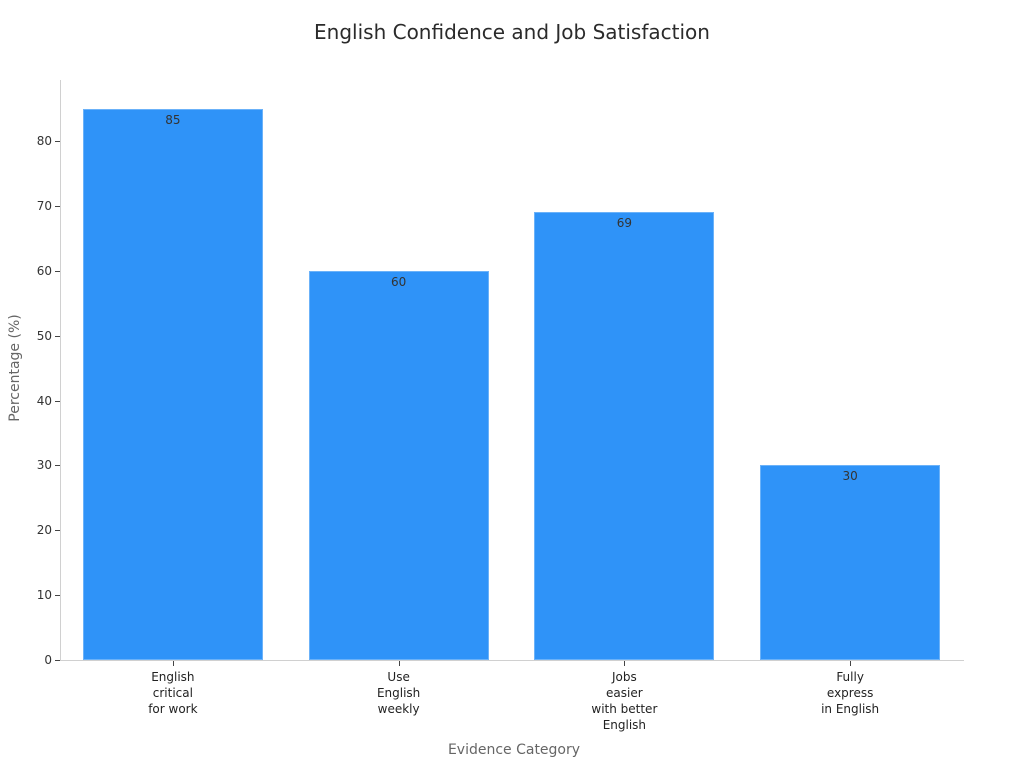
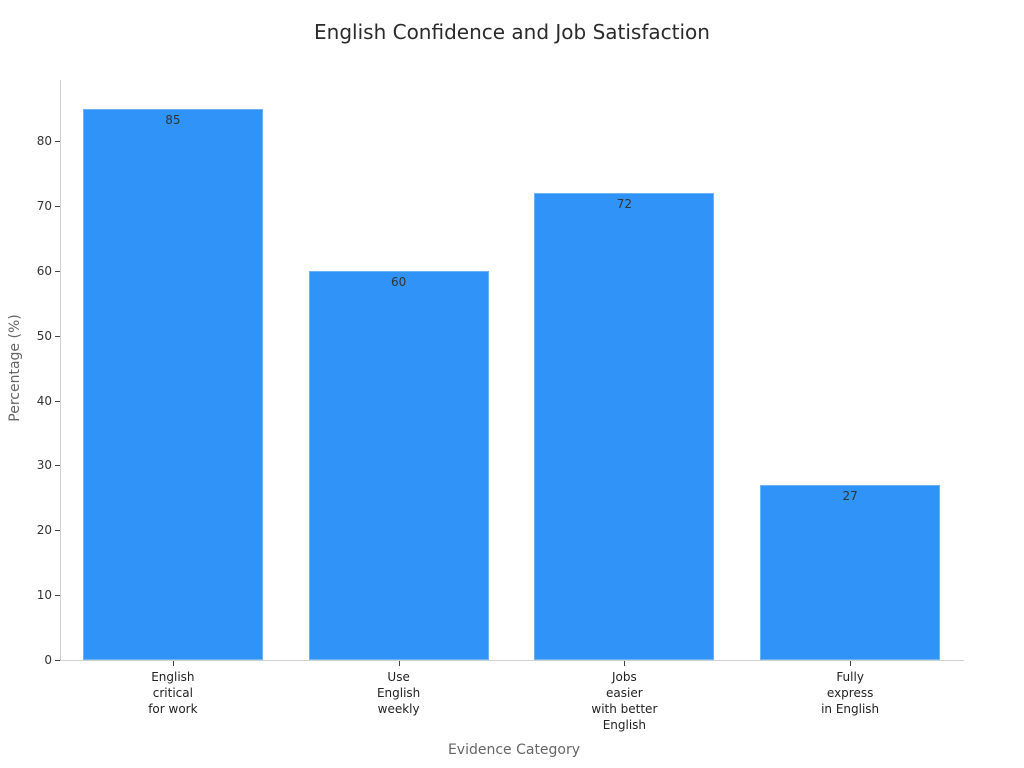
Jobs easier with better English: 69 -> 72
Fully express in English: 30 -> 27
